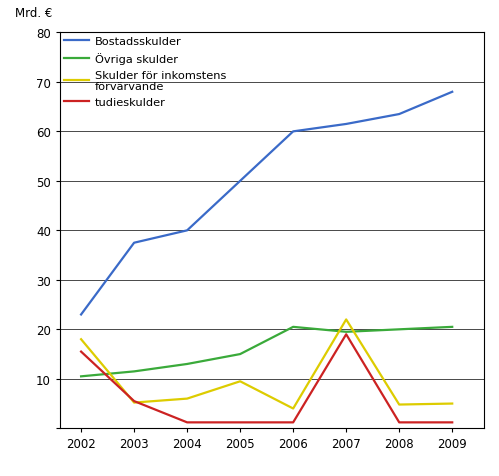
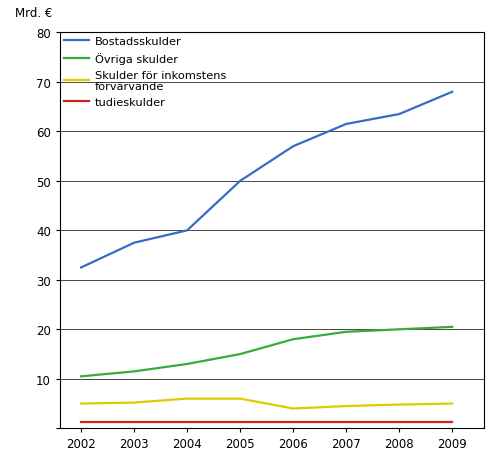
Bostadsskulder/2002: 23.0 -> 32.5
Skulder för inkomstens förvärvande/2002: 18.0 -> 5.0
tudieskulder/2002: 15.5 -> 1.2
tudieskulder/2003: 5.5 -> 1.2
Skulder för inkomstens förvärvande/2005: 9.5 -> 6.0
Bostadsskulder/2006: 60.0 -> 57.0
Övriga skulder/2006: 20.5 -> 18.0
Skulder för inkomstens förvärvande/2007: 22.0 -> 4.5
tudieskulder/2007: 19.0 -> 1.2
